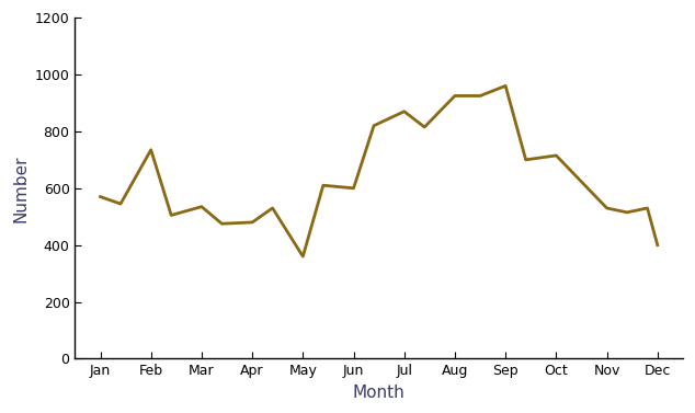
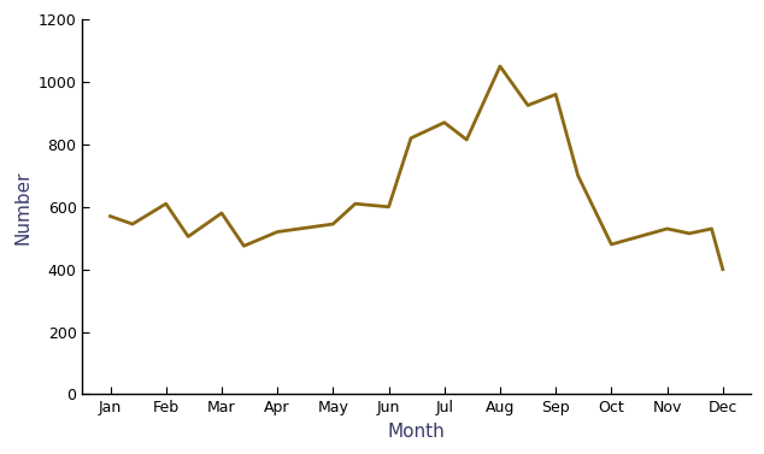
Feb: 735 -> 610
Mar: 535 -> 580
Apr: 480 -> 520
May: 360 -> 545
Aug: 925 -> 1050
Oct: 715 -> 480
